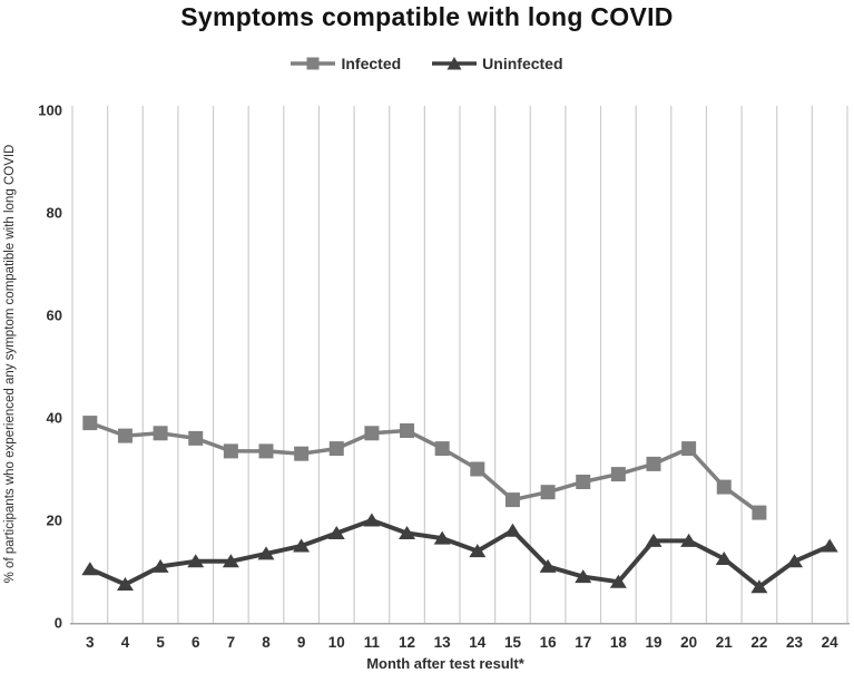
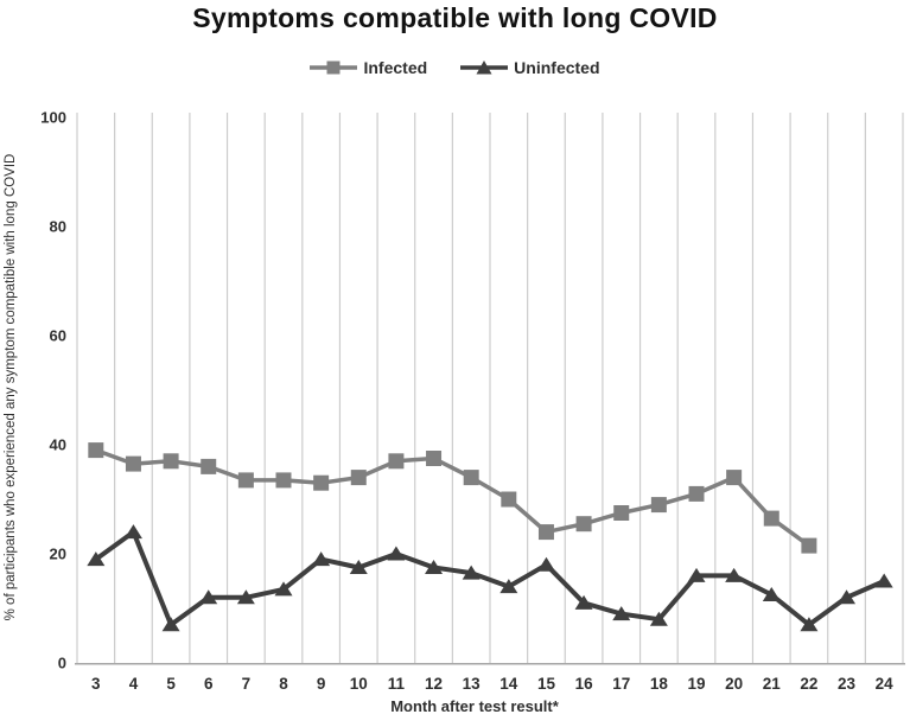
Uninfected/3: 10 -> 19
Uninfected/4: 8 -> 24
Uninfected/5: 11 -> 7
Uninfected/9: 15 -> 19
